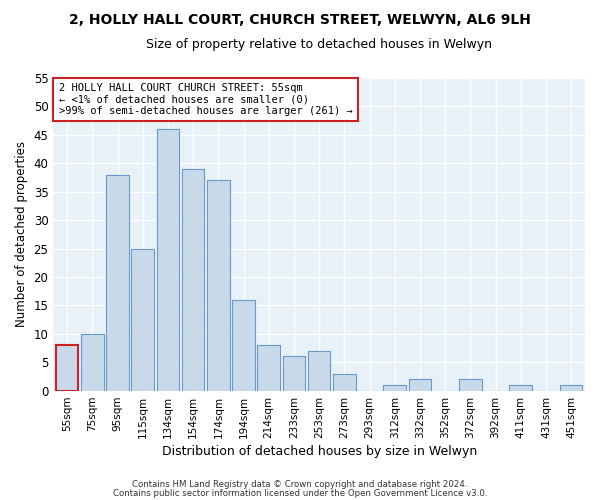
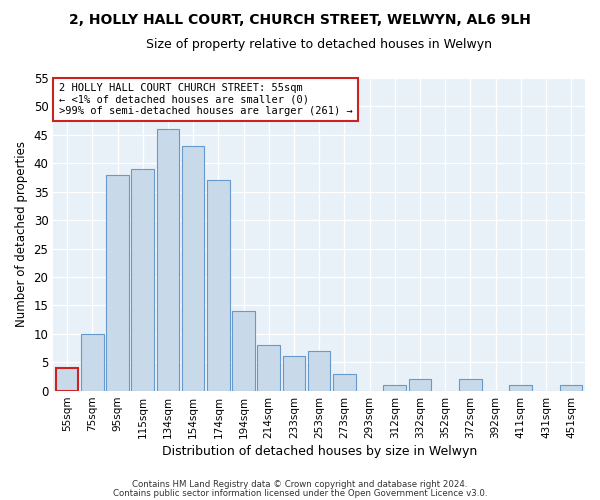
55sqm: 8 -> 4
115sqm: 25 -> 39
154sqm: 39 -> 43
194sqm: 16 -> 14
